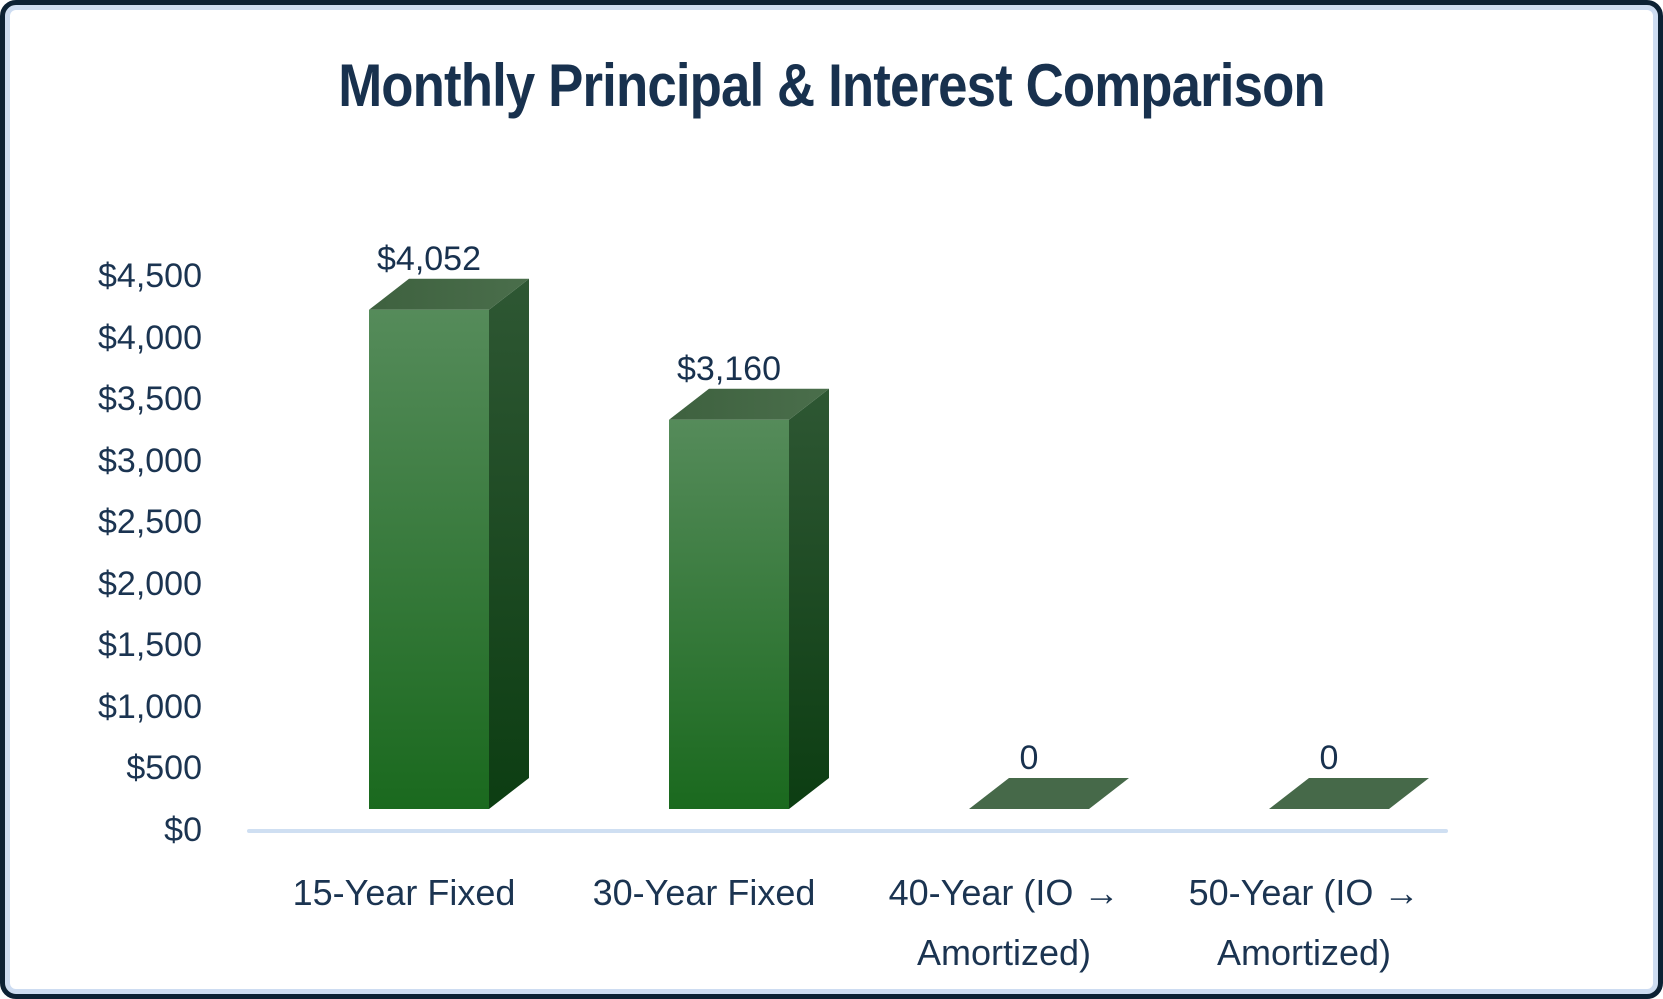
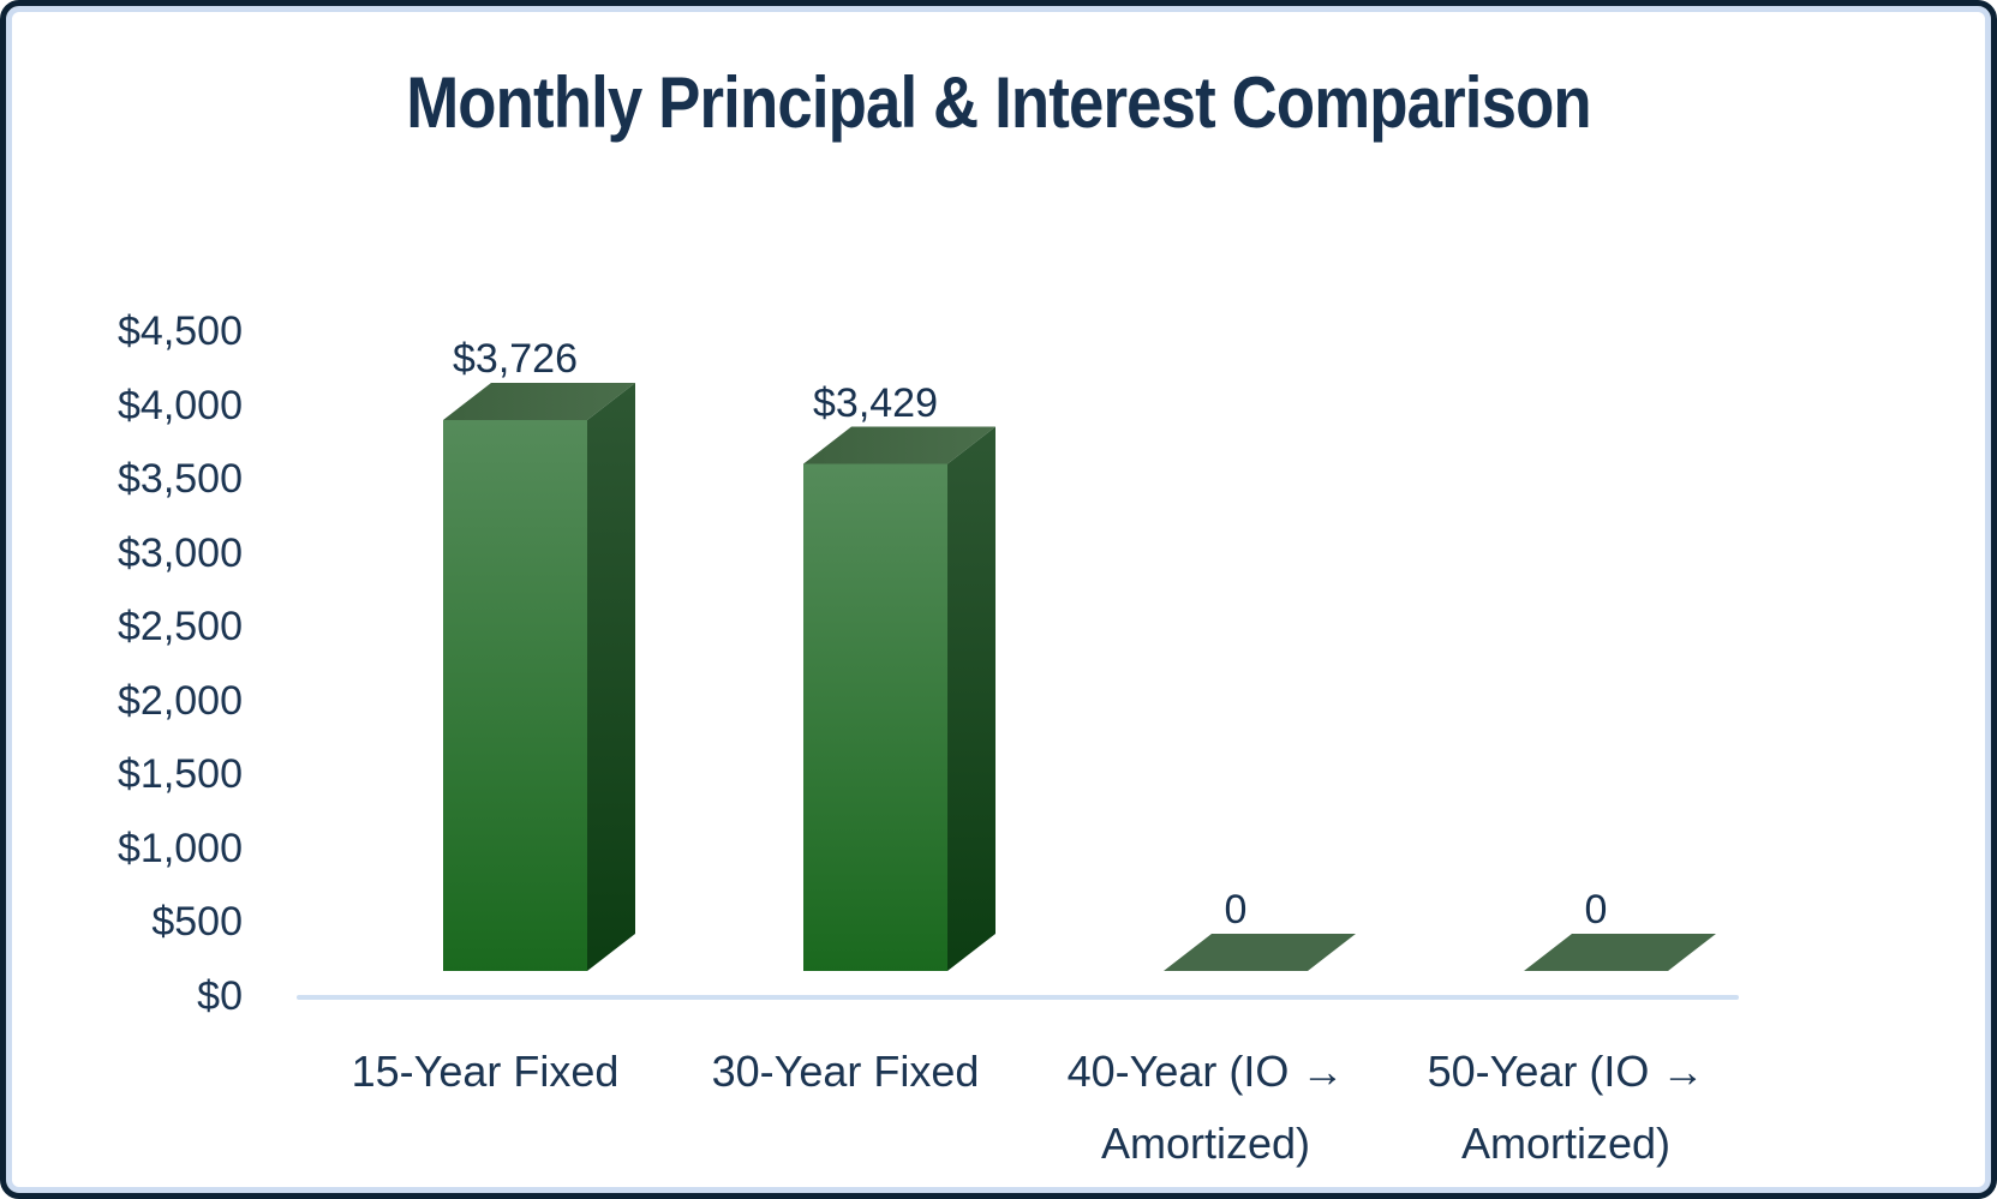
15-Year Fixed: $4,052 -> $3,726
30-Year Fixed: $3,160 -> $3,429
